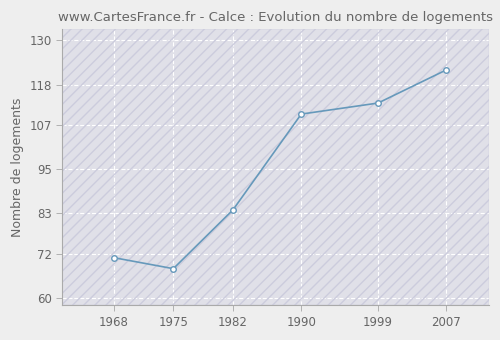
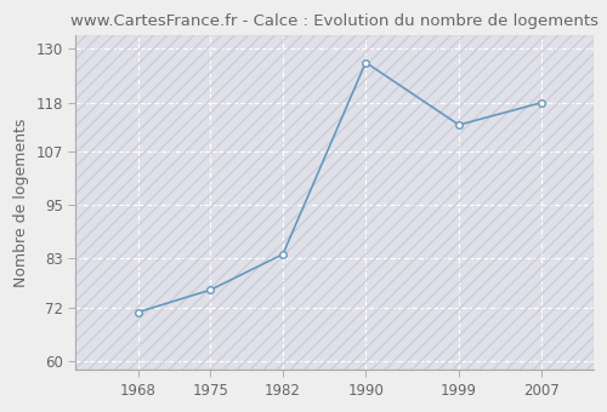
1975: 68 -> 76
1990: 110 -> 127
2007: 122 -> 118
